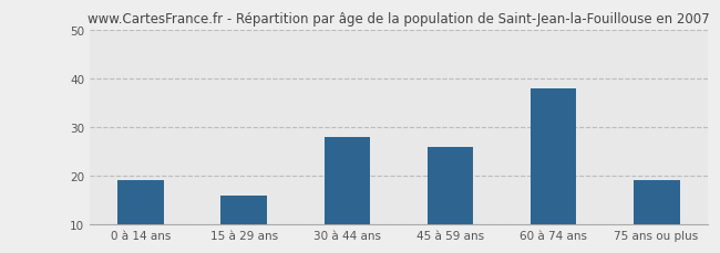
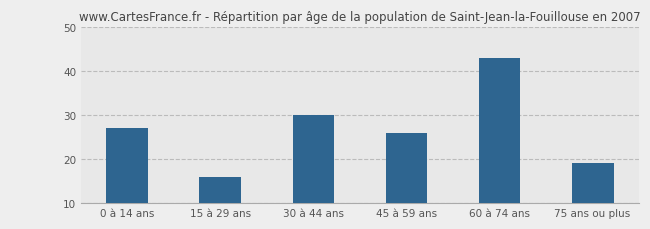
0 à 14 ans: 19 -> 27
30 à 44 ans: 28 -> 30
60 à 74 ans: 38 -> 43
